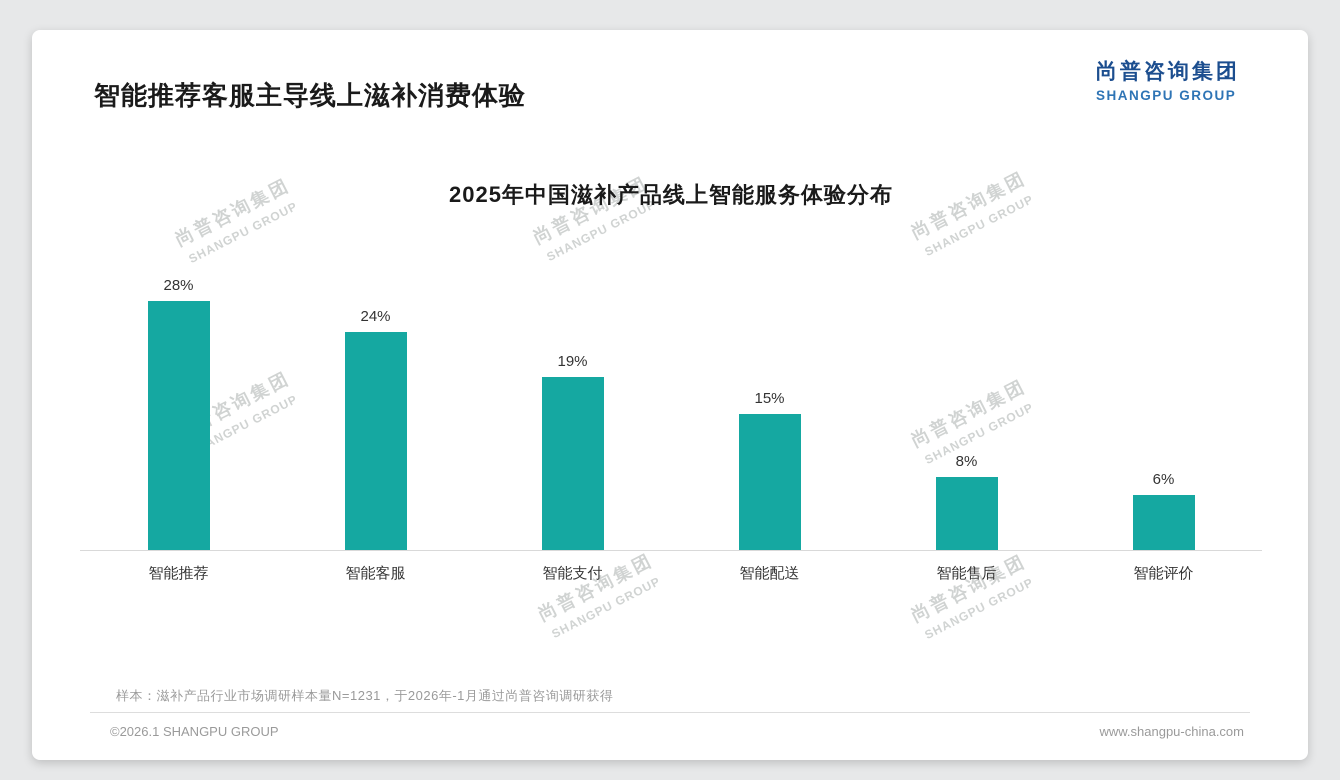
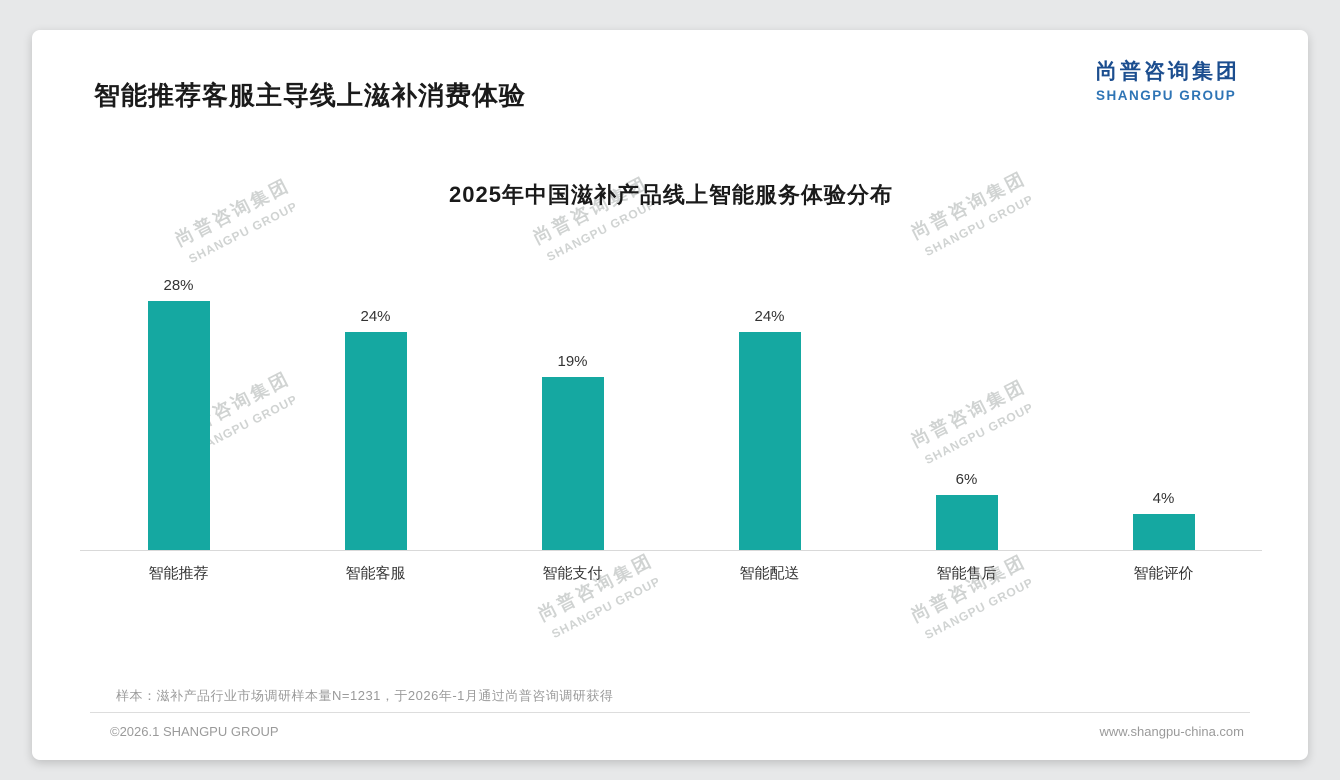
智能配送: 15% -> 24%
智能售后: 8% -> 6%
智能评价: 6% -> 4%
